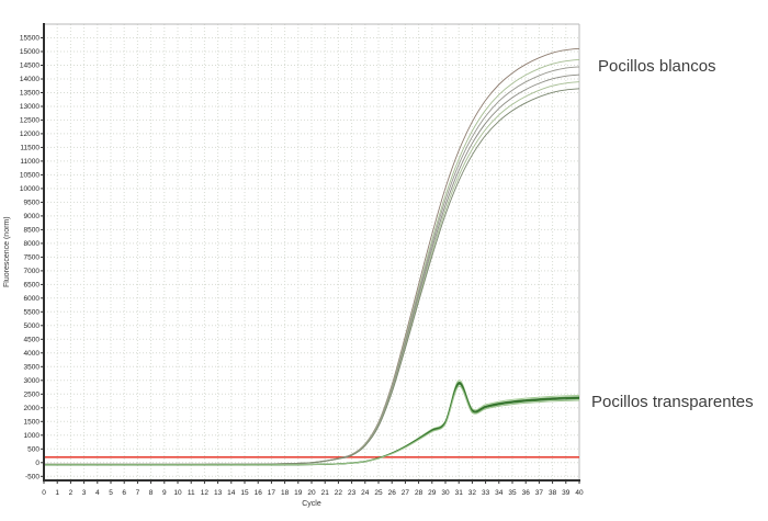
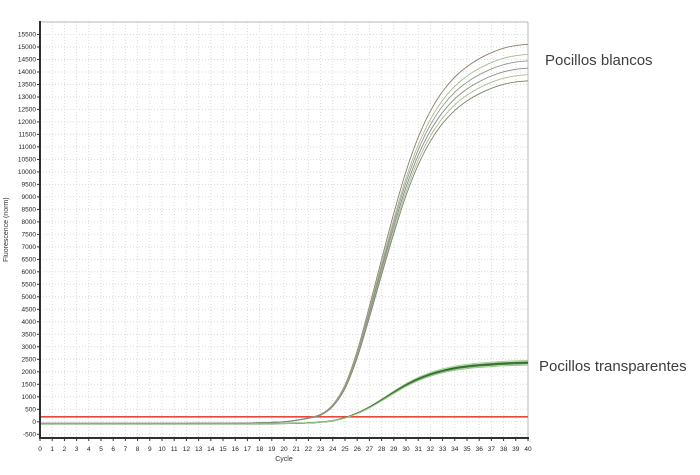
Pocillos transparentes/31: 2900 -> 1700
